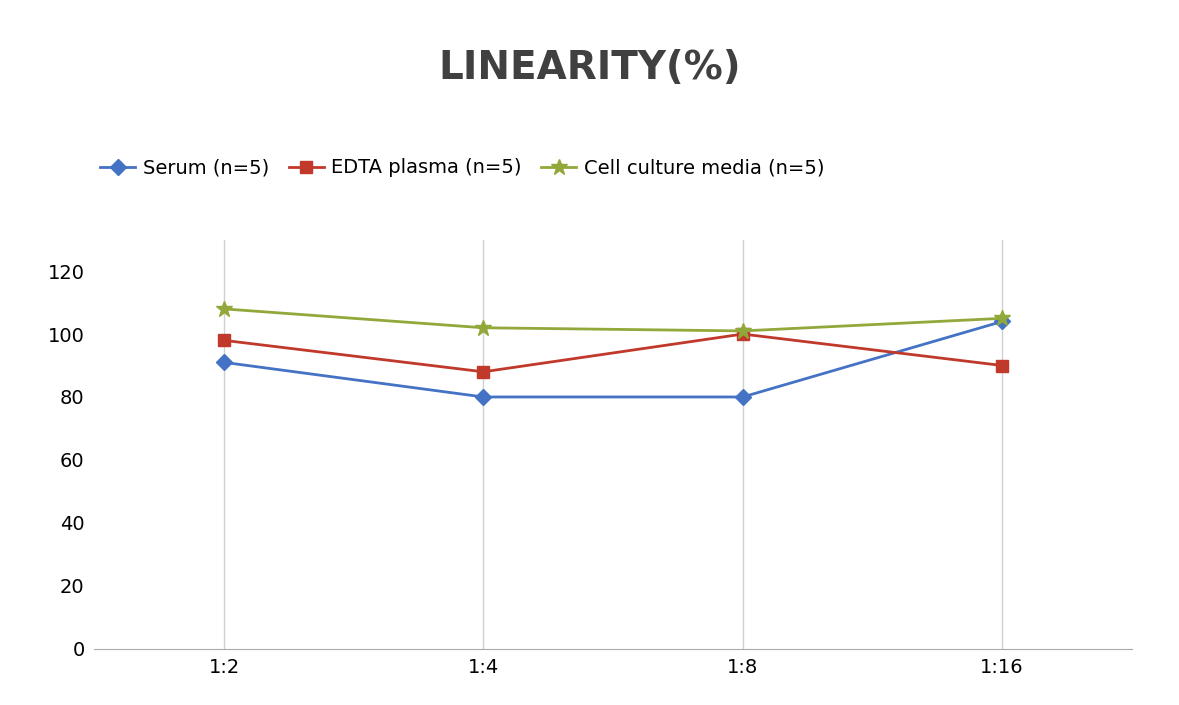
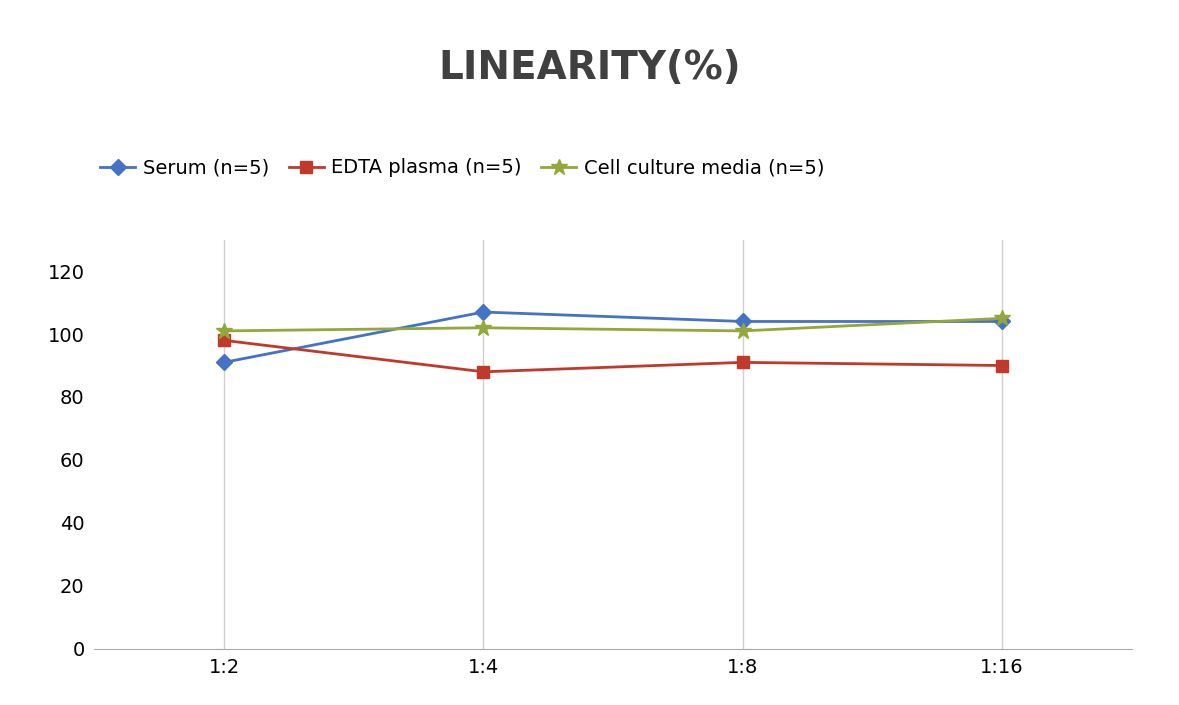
Cell culture media (n=5)/1:2: 108 -> 101
Serum (n=5)/1:4: 80 -> 107
Serum (n=5)/1:8: 80 -> 104
EDTA plasma (n=5)/1:8: 100 -> 91
